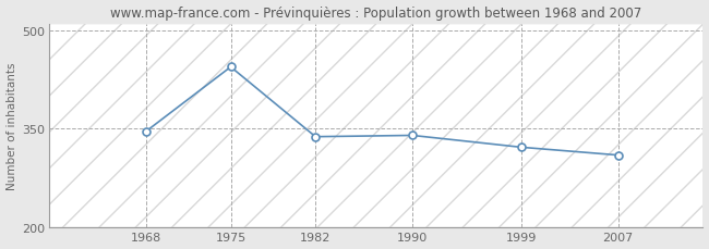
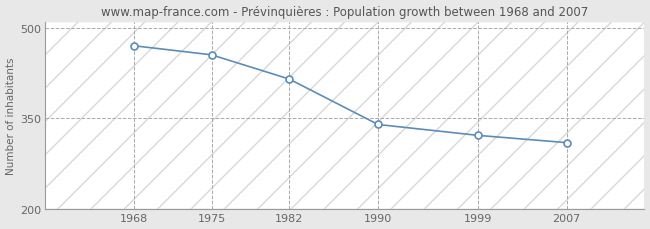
1968: 346 -> 470
1975: 444 -> 455
1982: 338 -> 415
